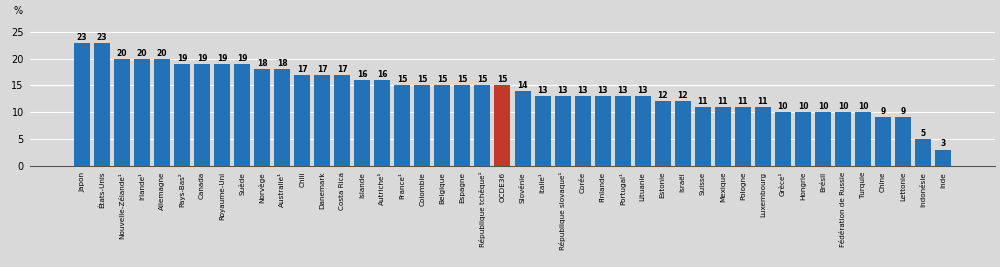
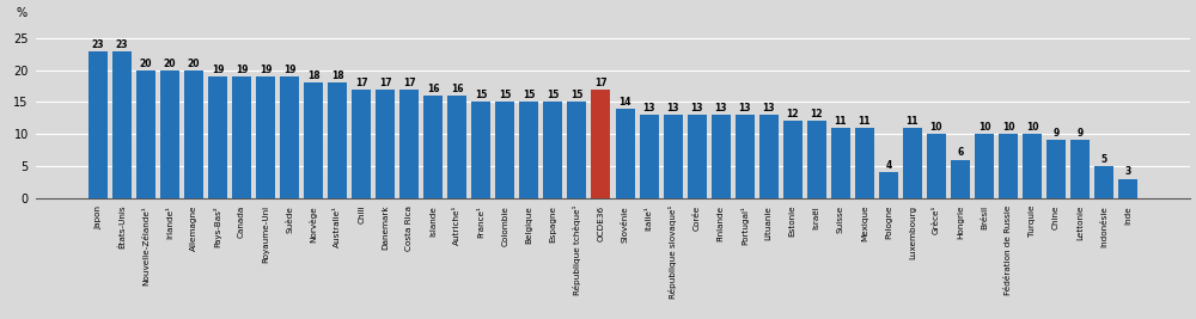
OCDE36: 15 -> 17
Pologne: 11 -> 4
Hongrie: 10 -> 6
